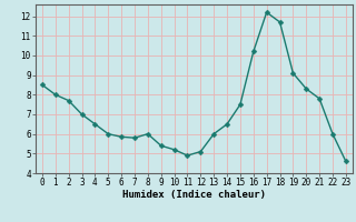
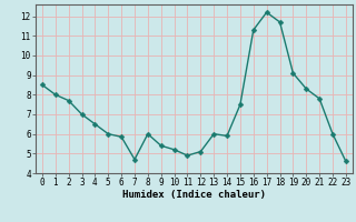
7: 5.8 -> 4.7
14: 6.5 -> 5.9
16: 10.2 -> 11.3
